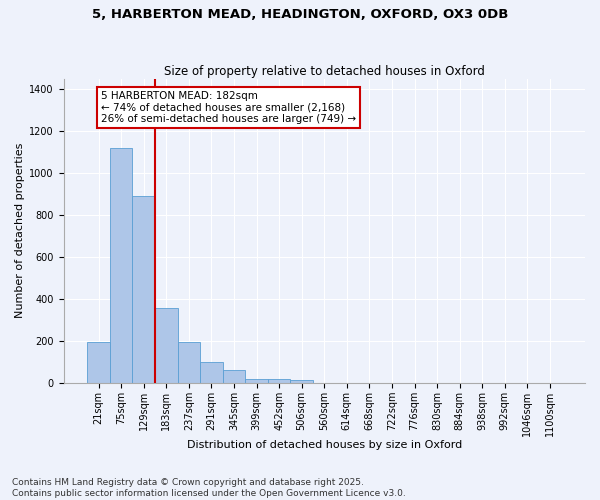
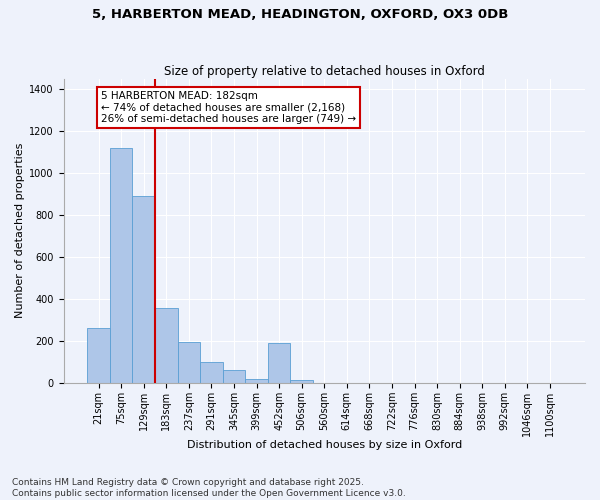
21sqm: 195 -> 260
452sqm: 18 -> 190
